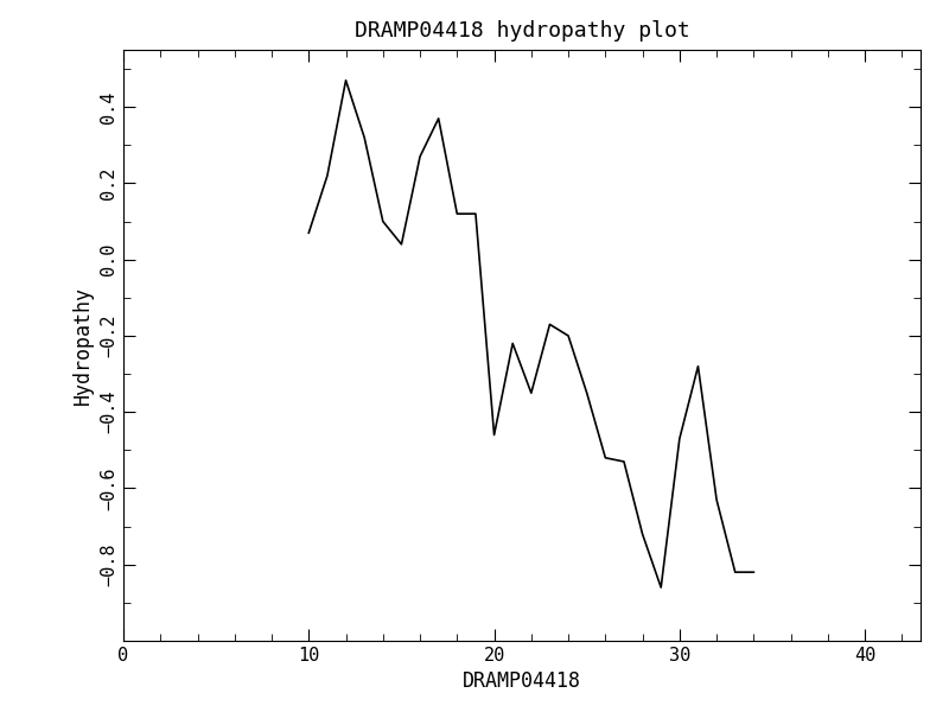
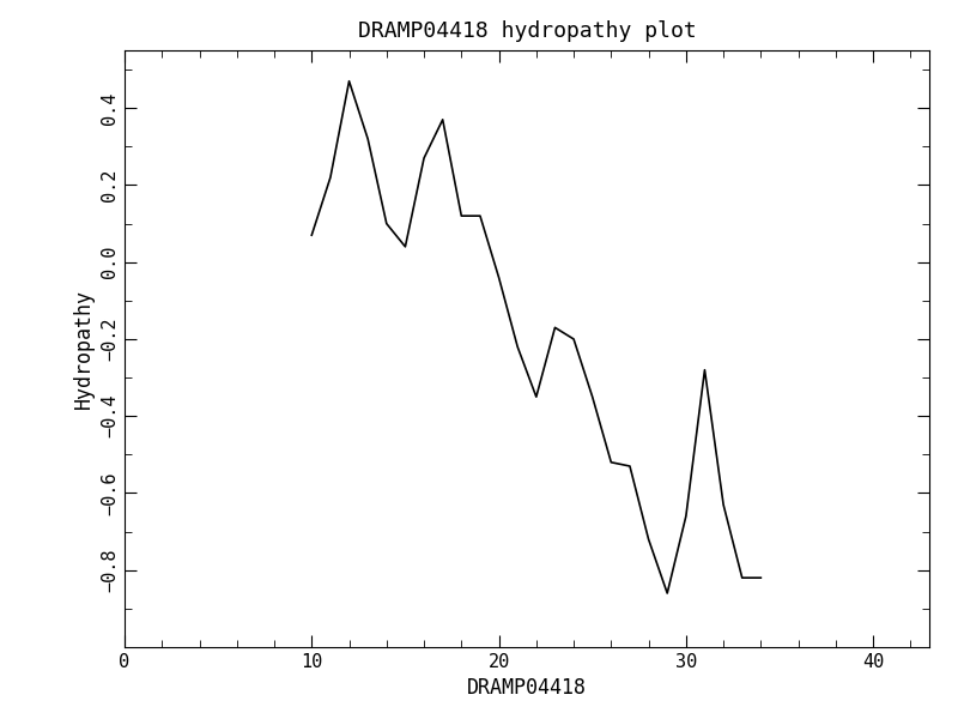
20: -0.46 -> -0.04
30: -0.47 -> -0.66
